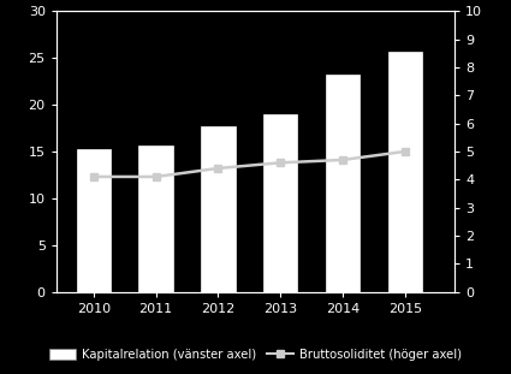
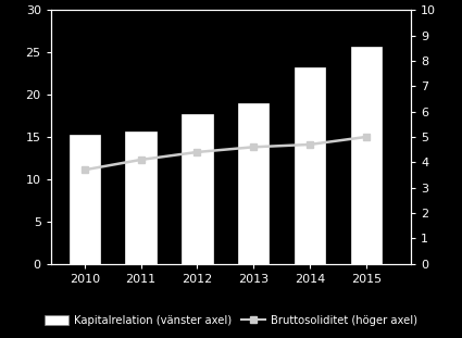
Bruttosoliditet (höger axel)/2010: 4.1 -> 3.7
